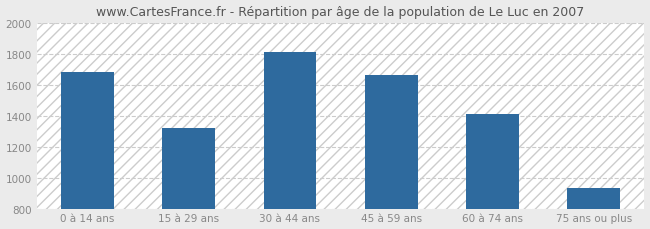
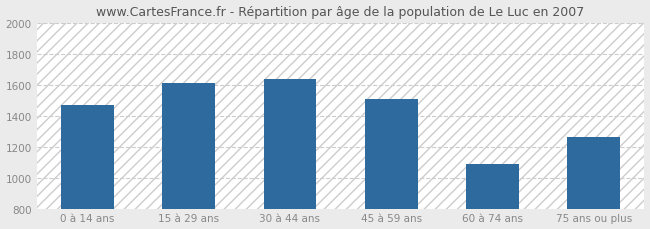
0 à 14 ans: 1680 -> 1470
15 à 29 ans: 1320 -> 1610
30 à 44 ans: 1810 -> 1640
45 à 59 ans: 1660 -> 1510
60 à 74 ans: 1410 -> 1090
75 ans ou plus: 930 -> 1260
